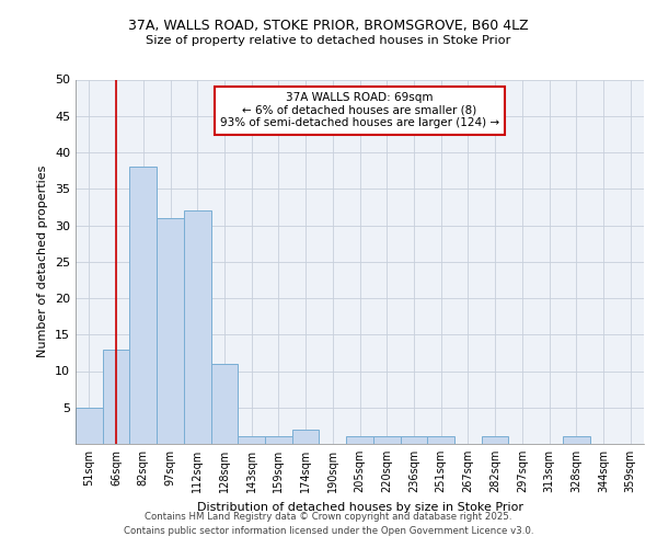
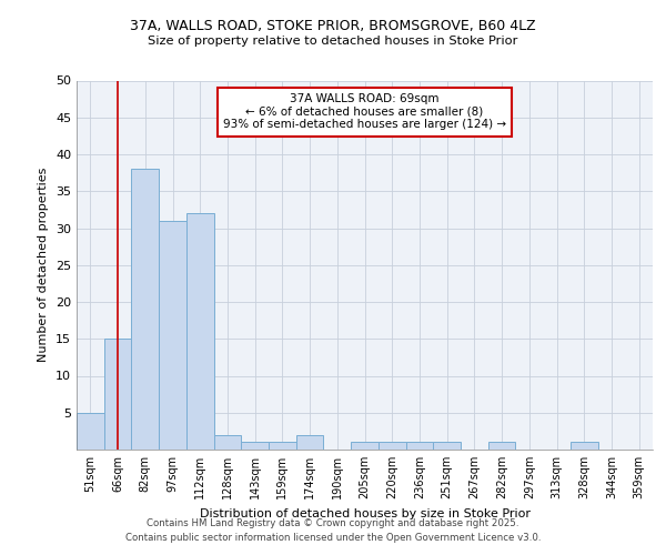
66sqm: 13 -> 15
128sqm: 11 -> 2
